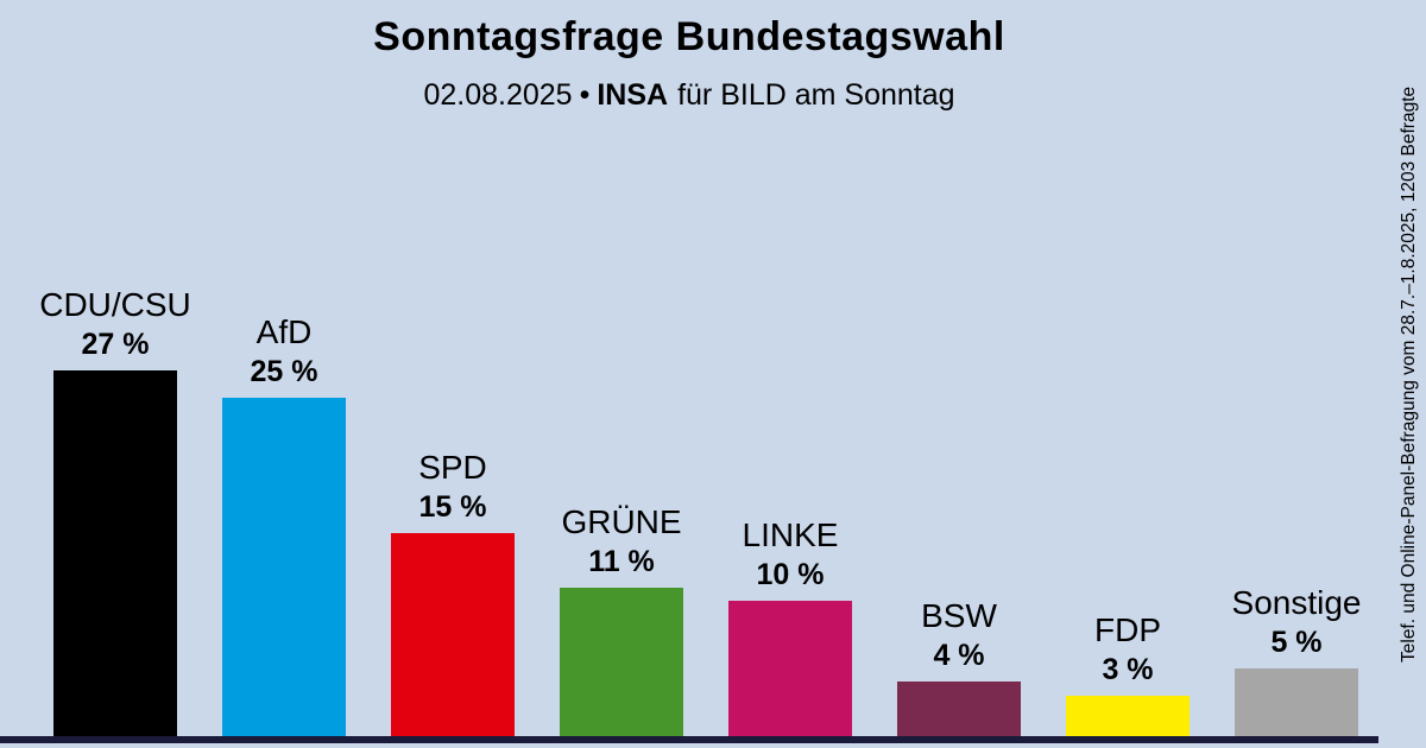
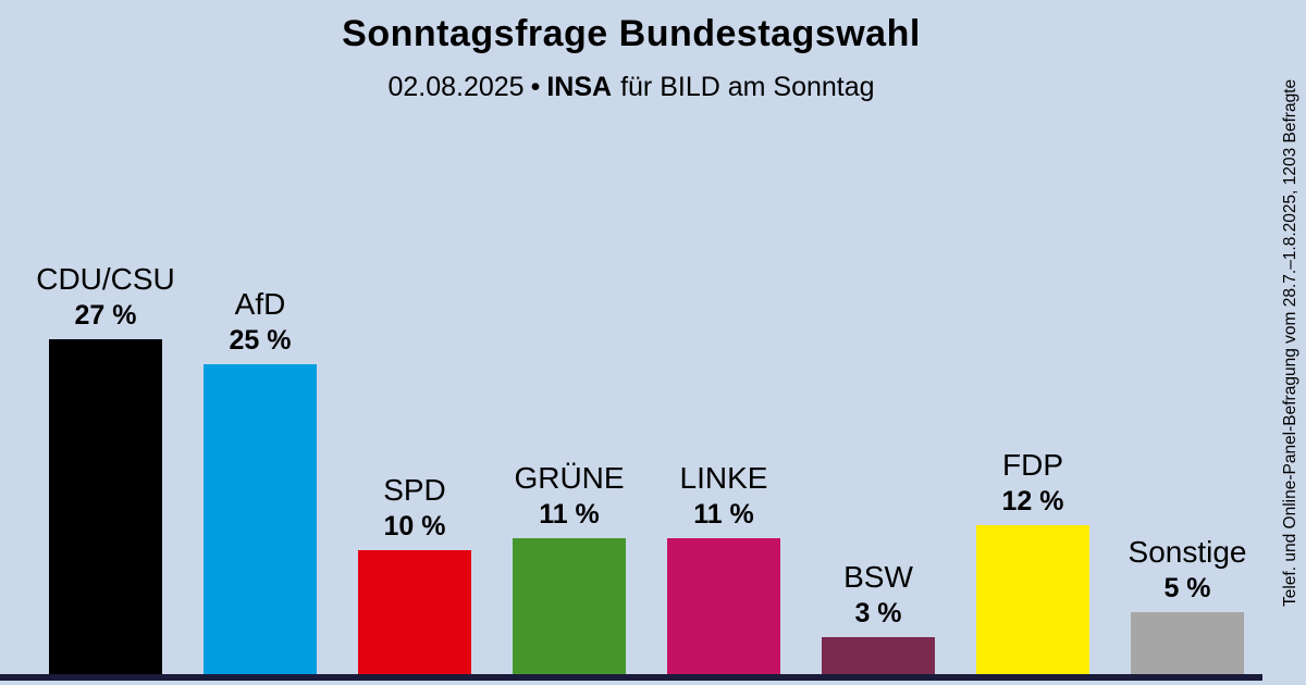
SPD: 15 -> 10
LINKE: 10 -> 11
BSW: 4 -> 3
FDP: 3 -> 12
